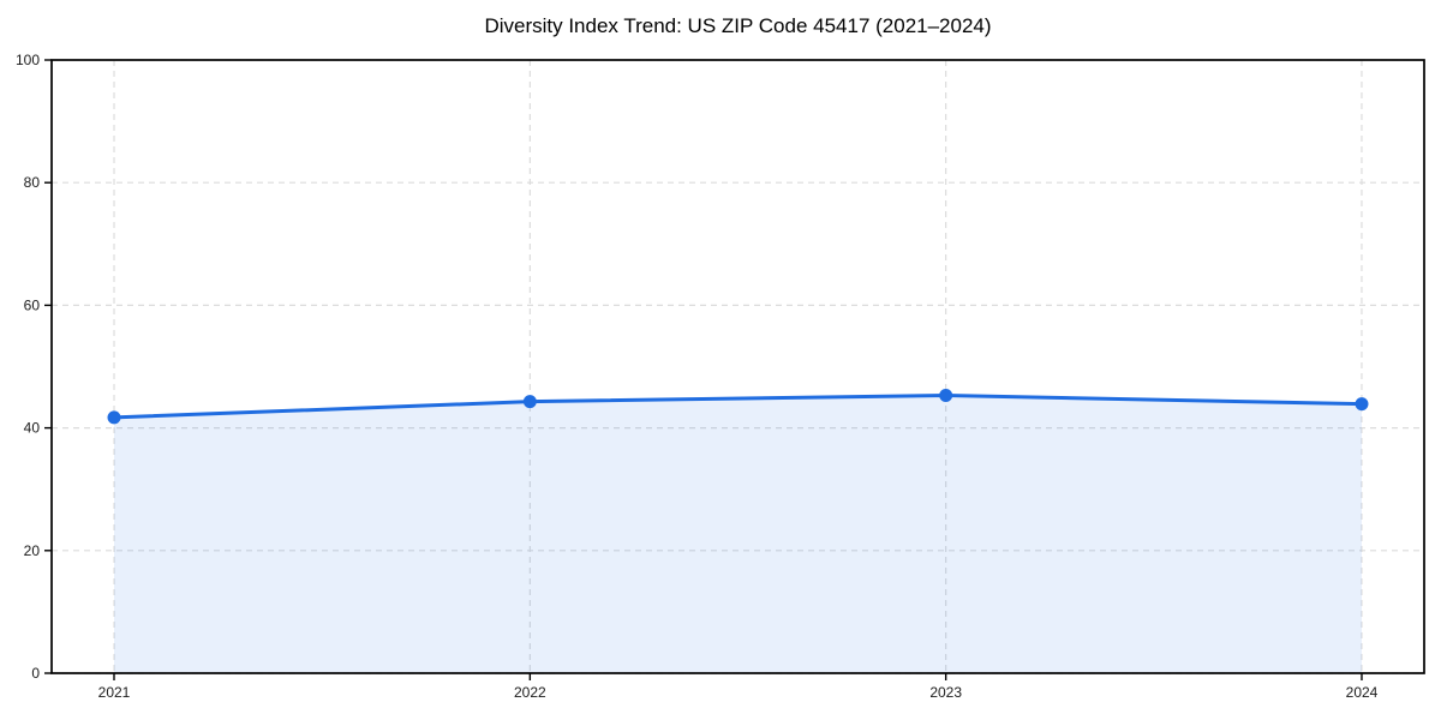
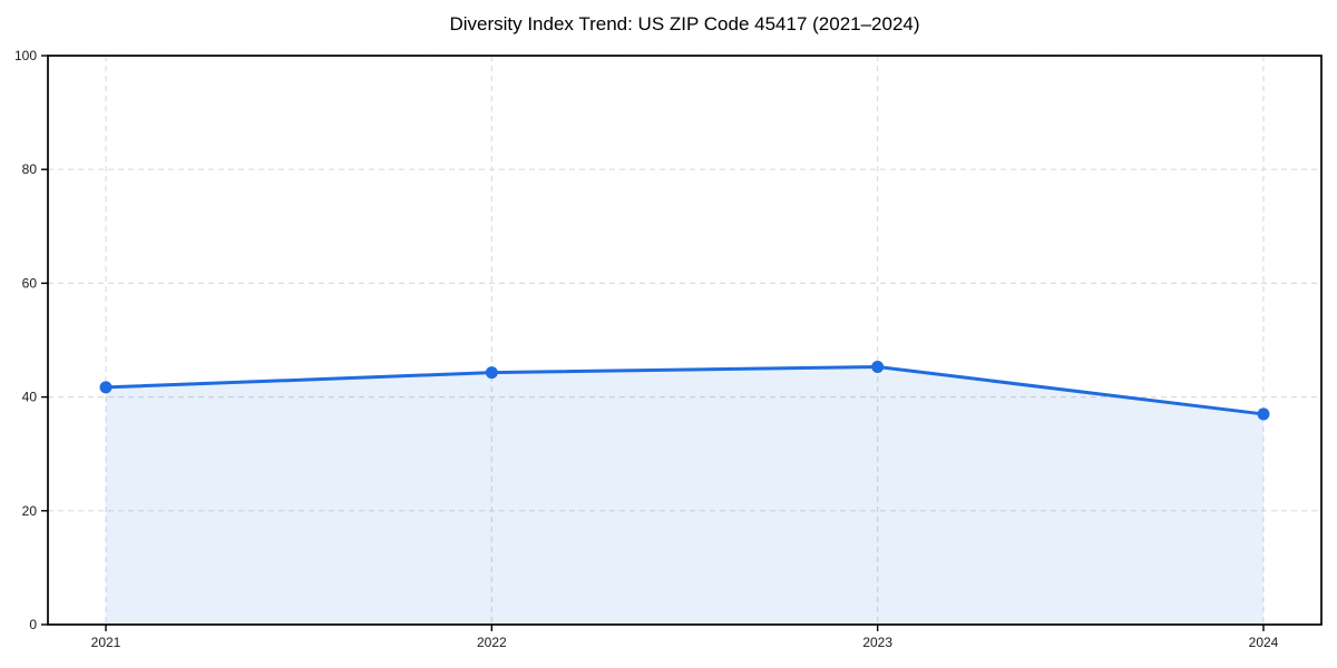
2024: 44 -> 37
